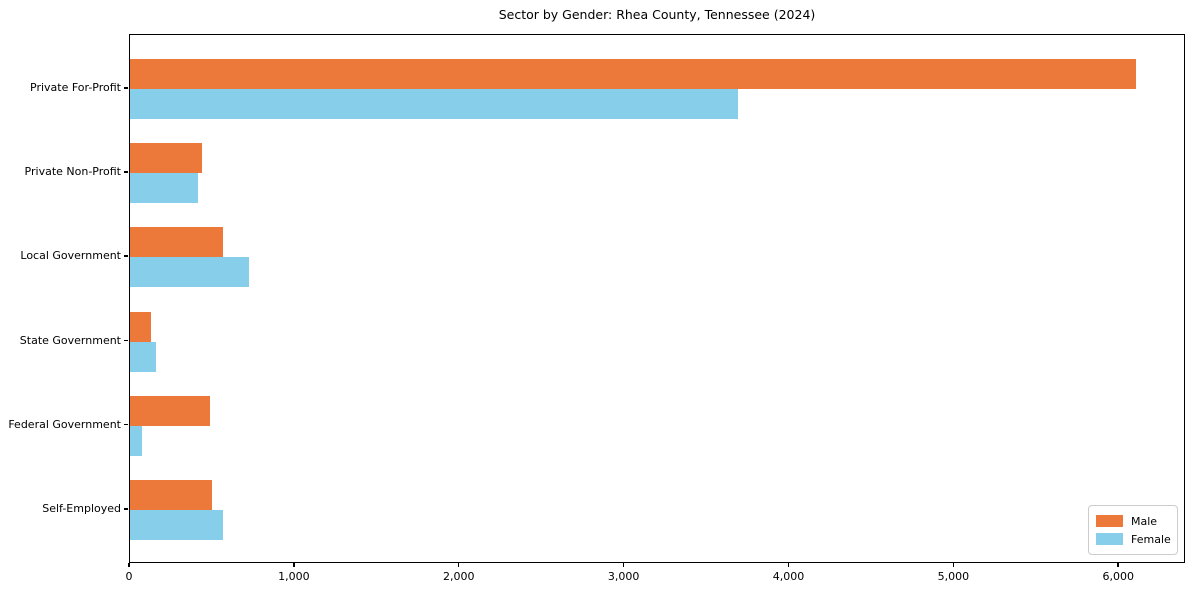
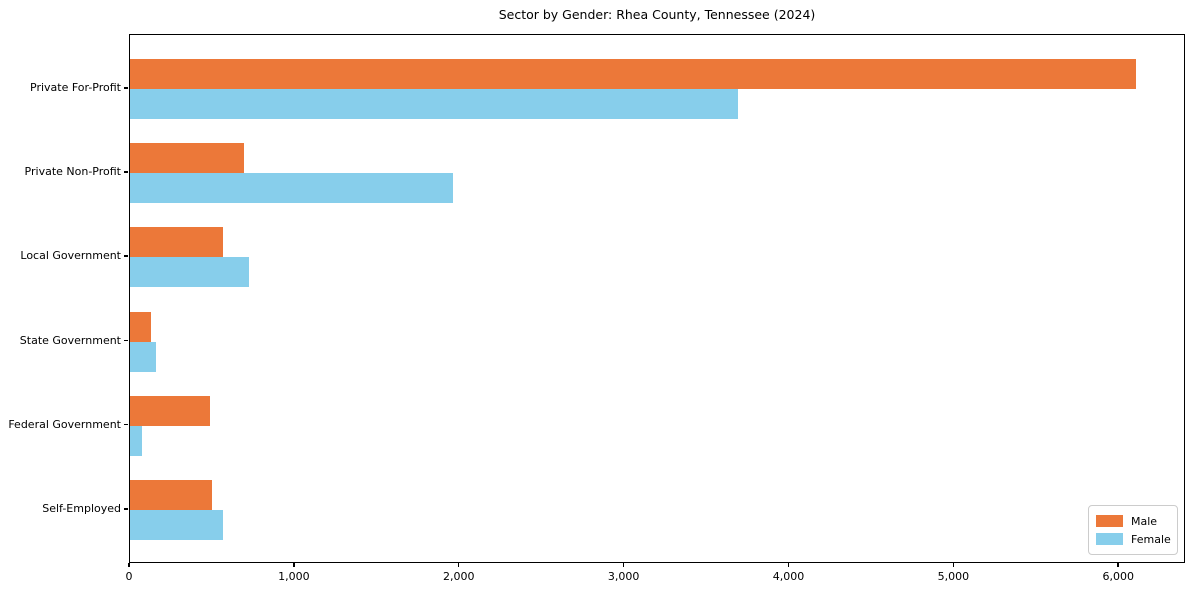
Male/Private Non-Profit: 440 -> 690
Female/Private Non-Profit: 410 -> 1960
